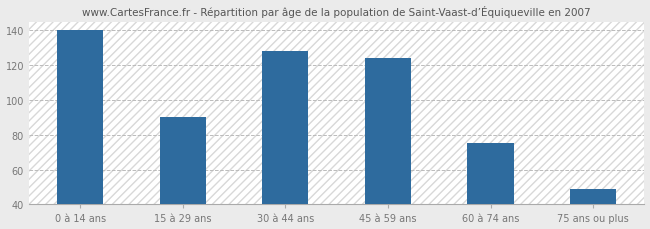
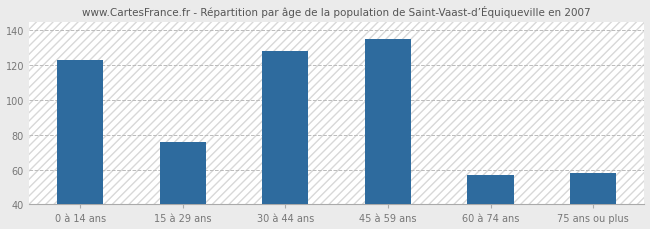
0 à 14 ans: 140 -> 123
15 à 29 ans: 90 -> 76
45 à 59 ans: 124 -> 135
60 à 74 ans: 75 -> 57
75 ans ou plus: 49 -> 58
